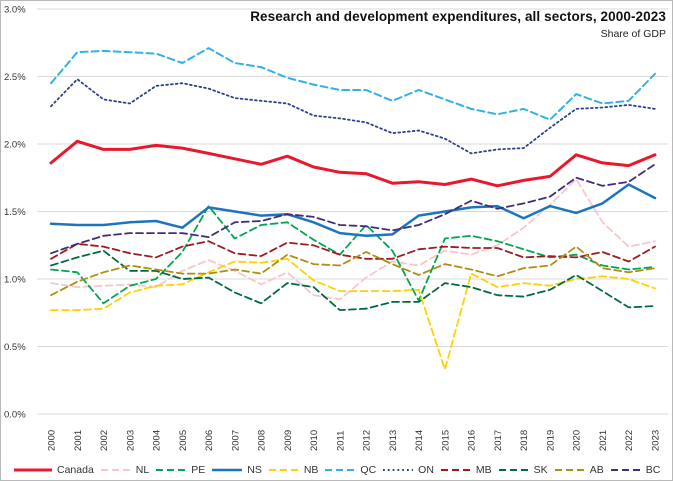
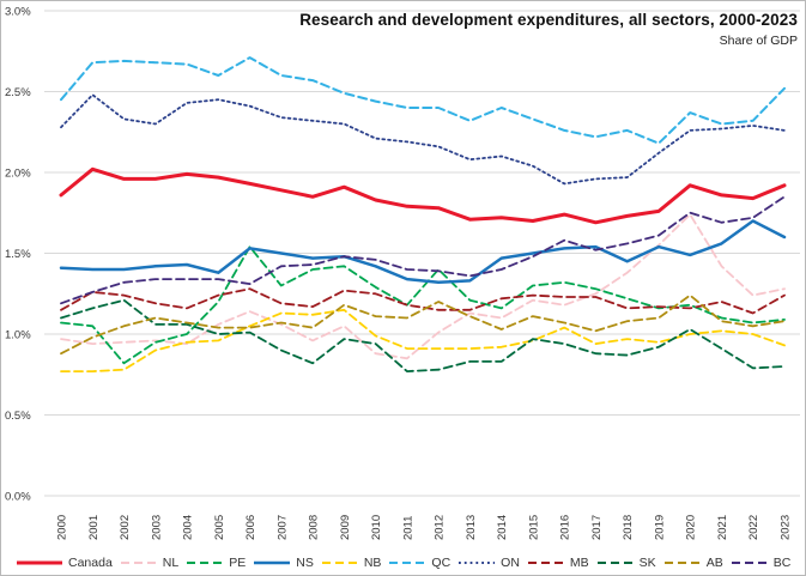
PE/2014: 0.84% -> 1.16%
NB/2015: 0.33% -> 0.96%
